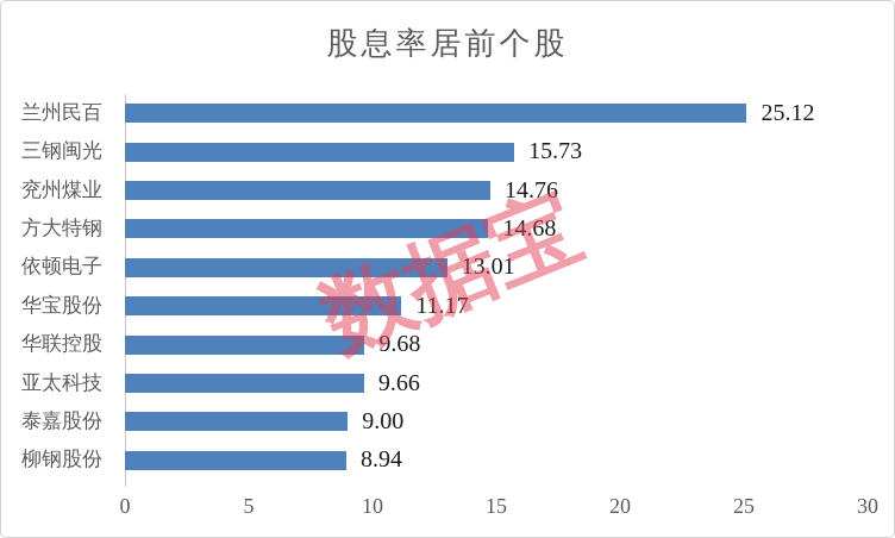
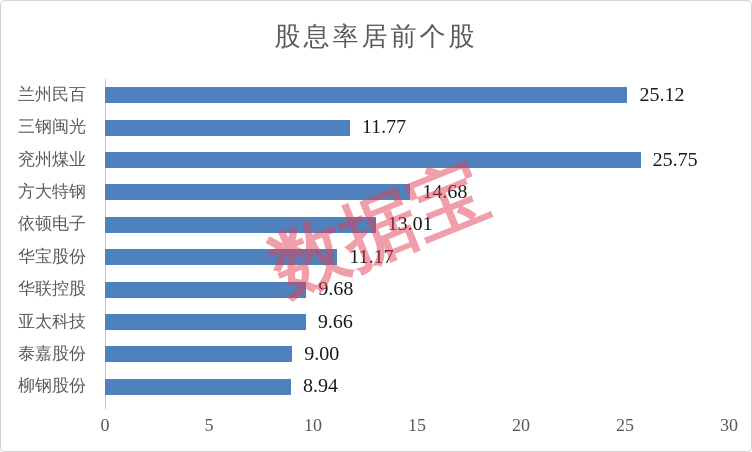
三钢闽光: 15.73 -> 11.77
兖州煤业: 14.76 -> 25.75
